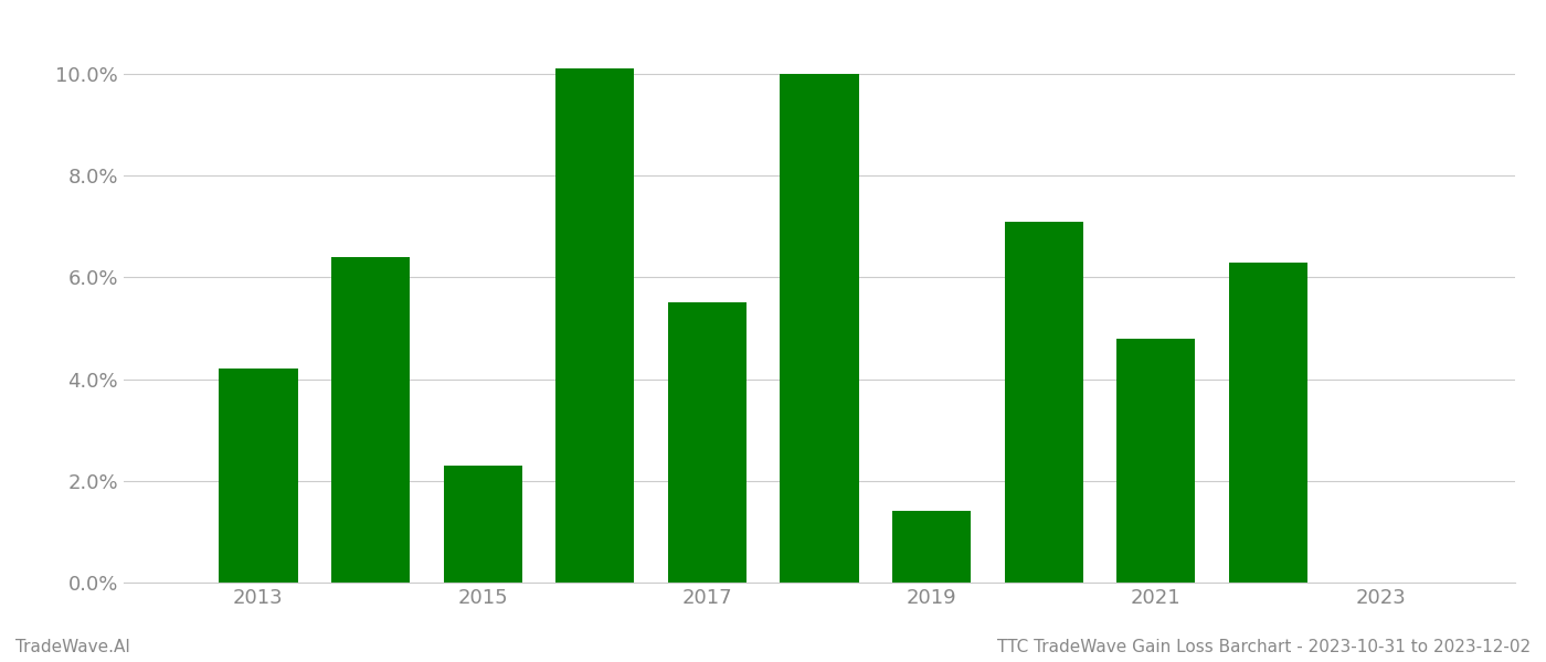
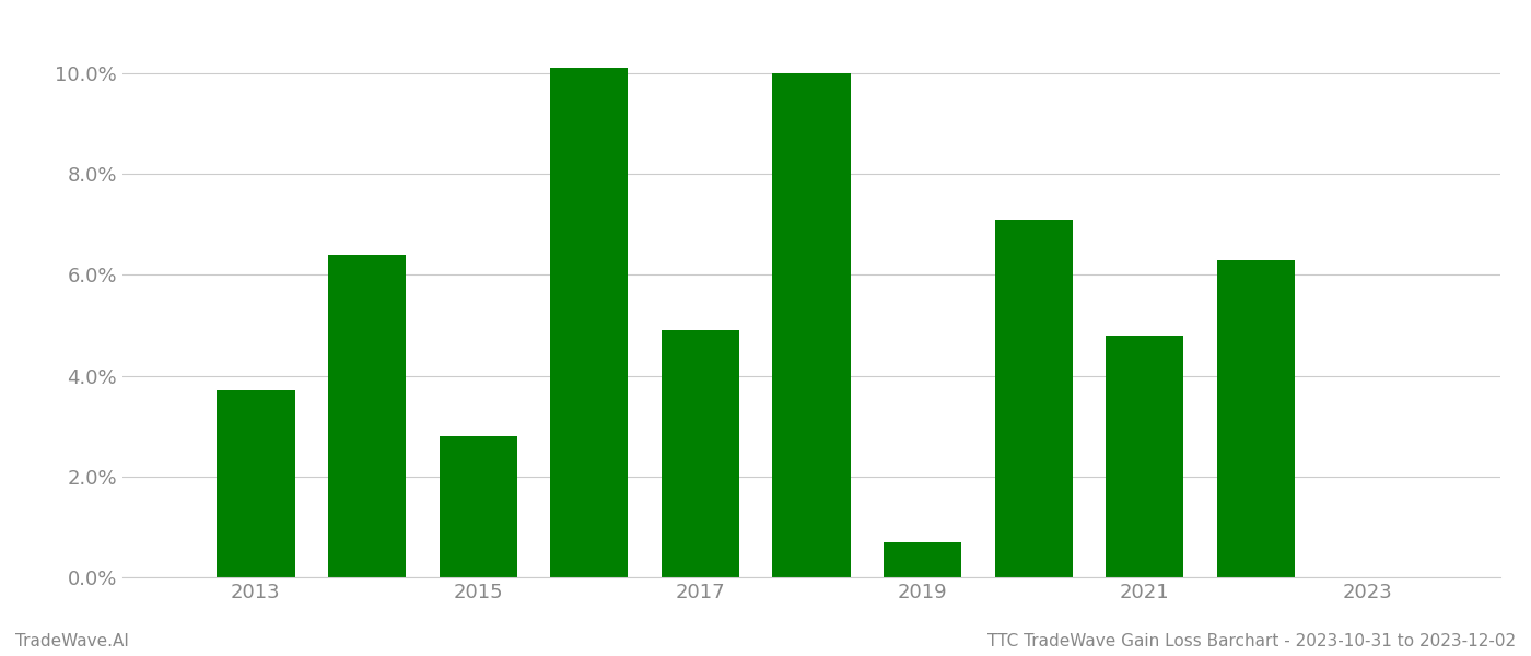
2013: 4.2% -> 3.7%
2015: 2.3% -> 2.8%
2017: 5.5% -> 4.9%
2019: 1.4% -> 0.7%
